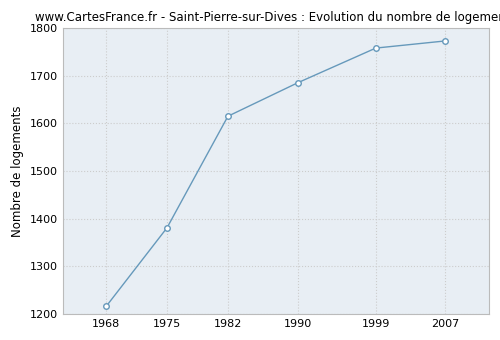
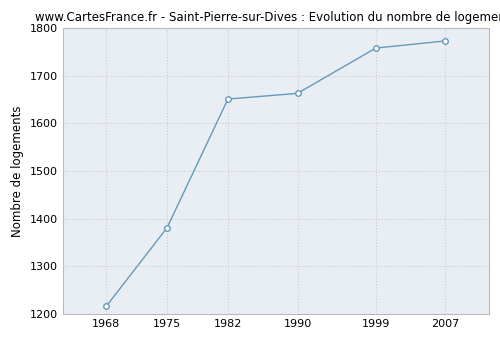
1982: 1615 -> 1651
1990: 1685 -> 1663
